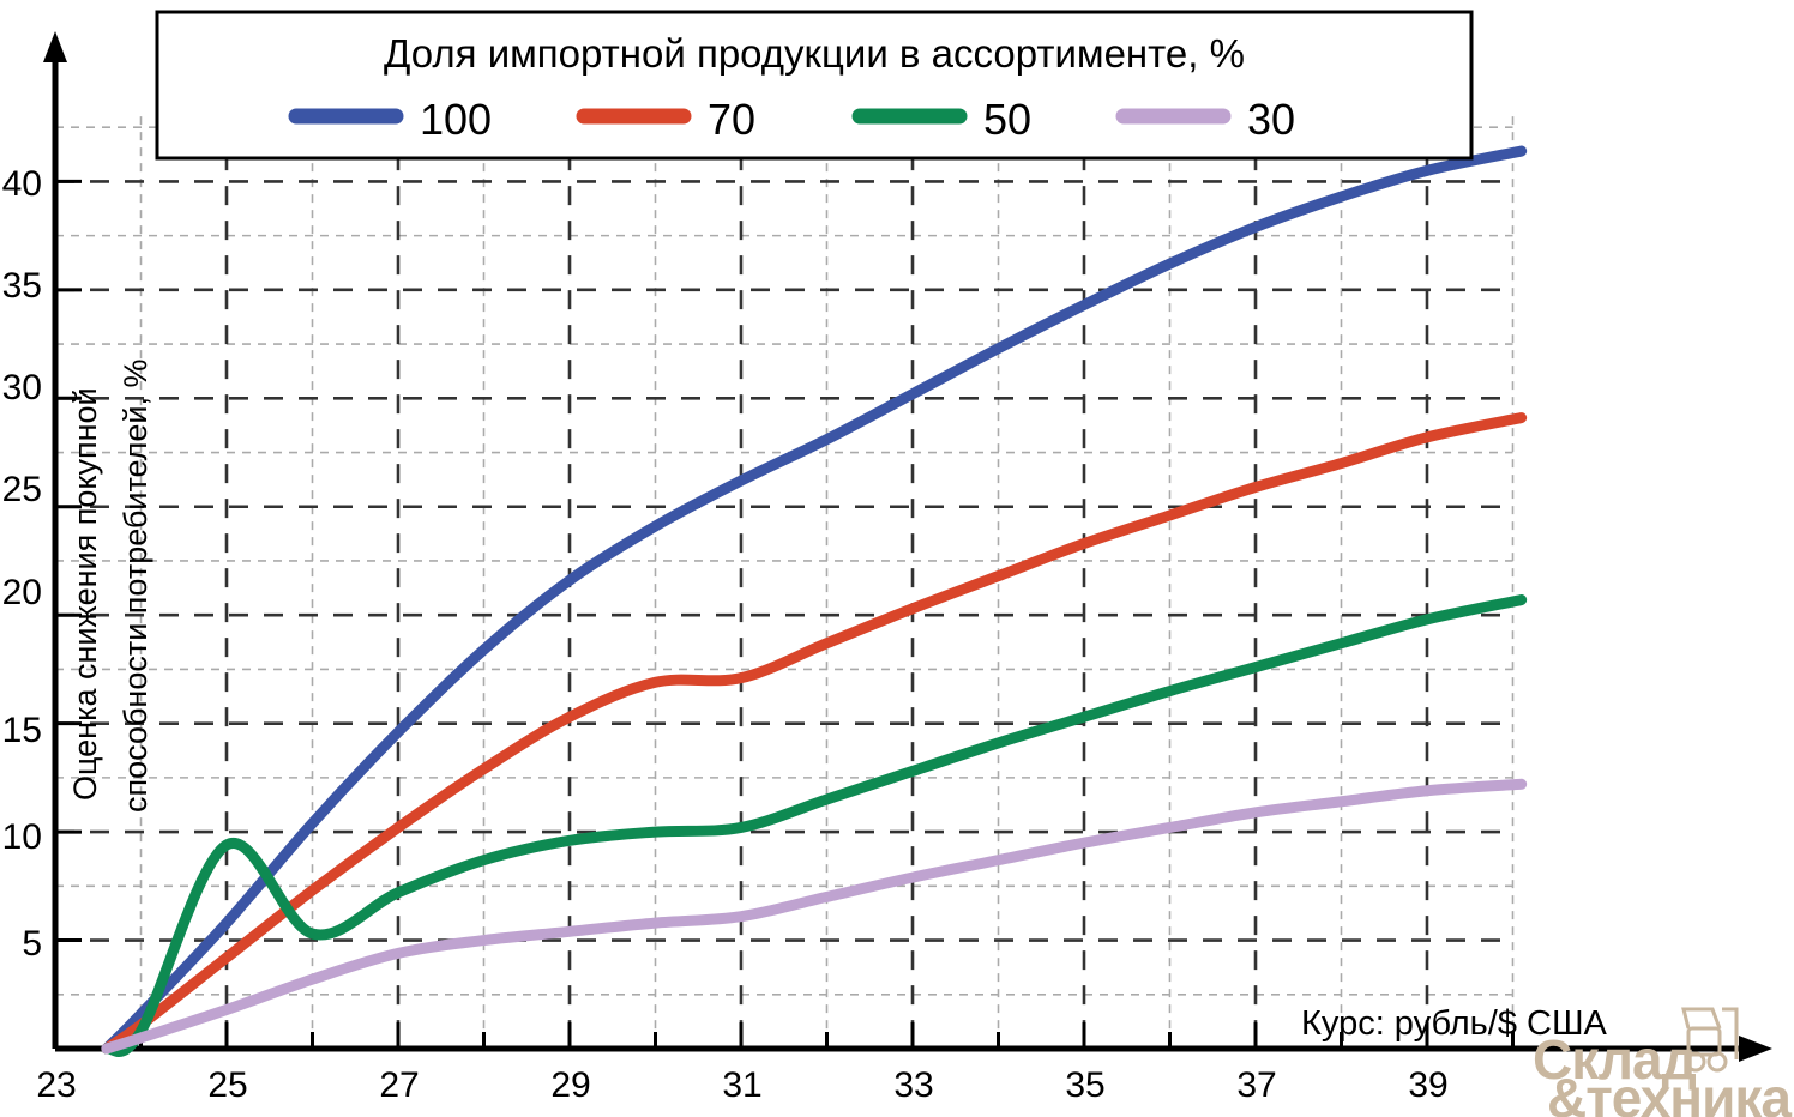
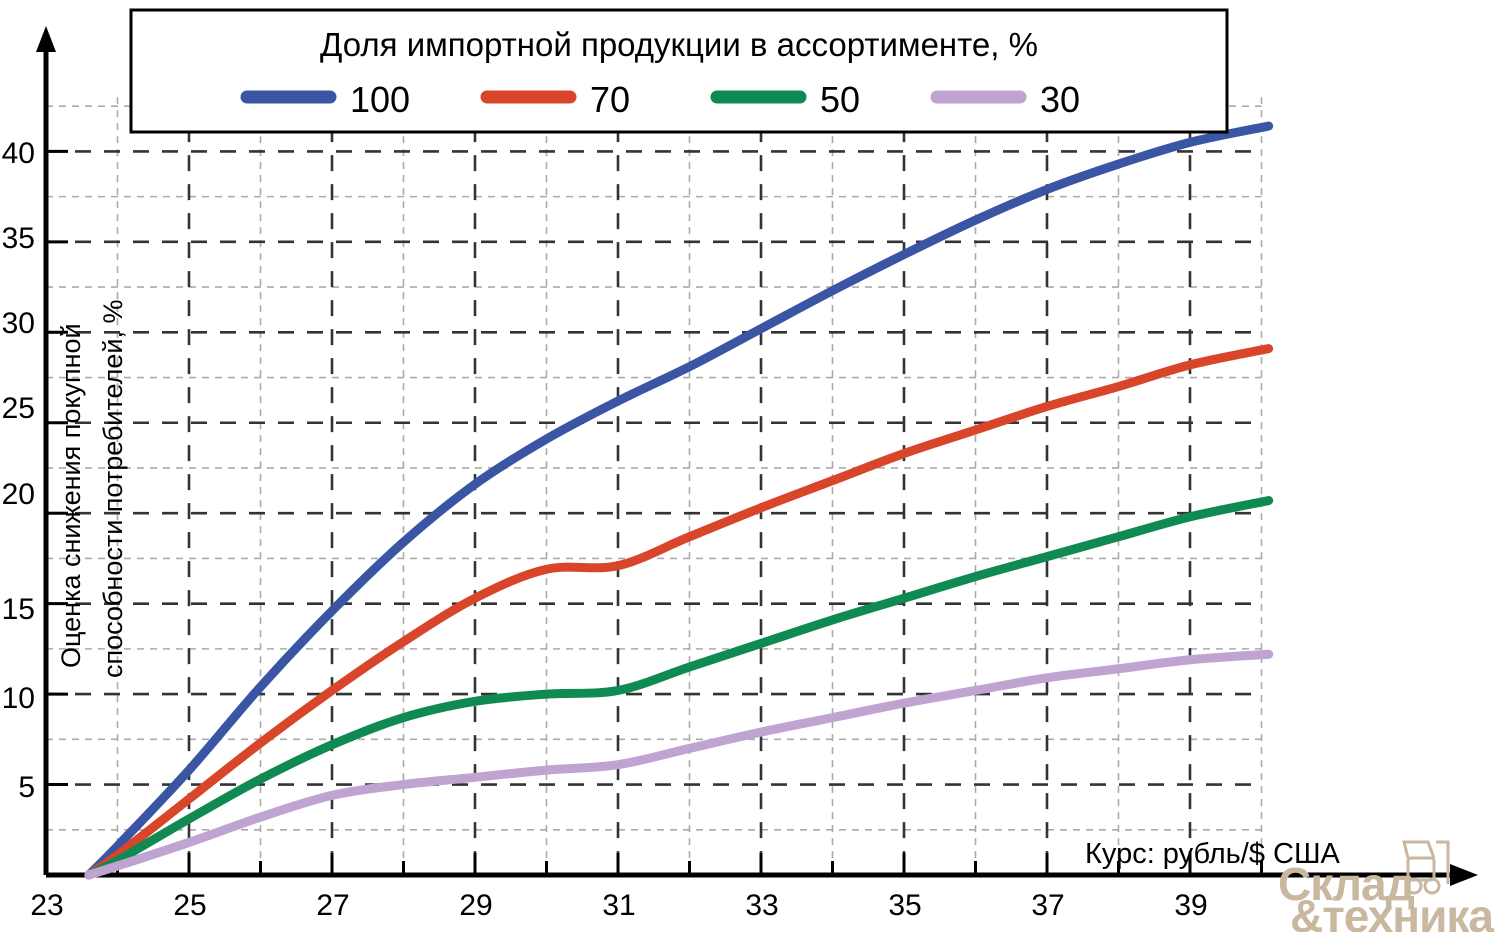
50/25: 9.4 -> 3.1
